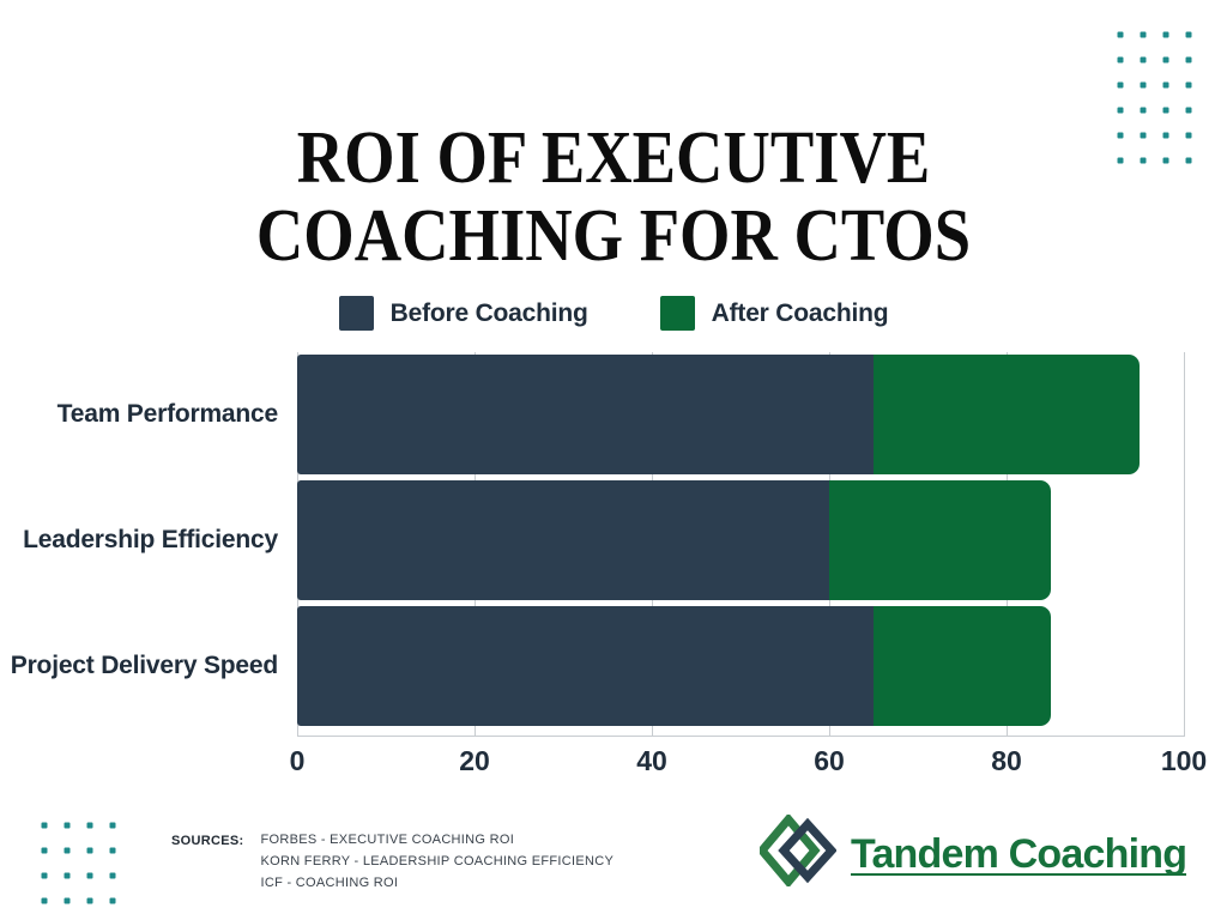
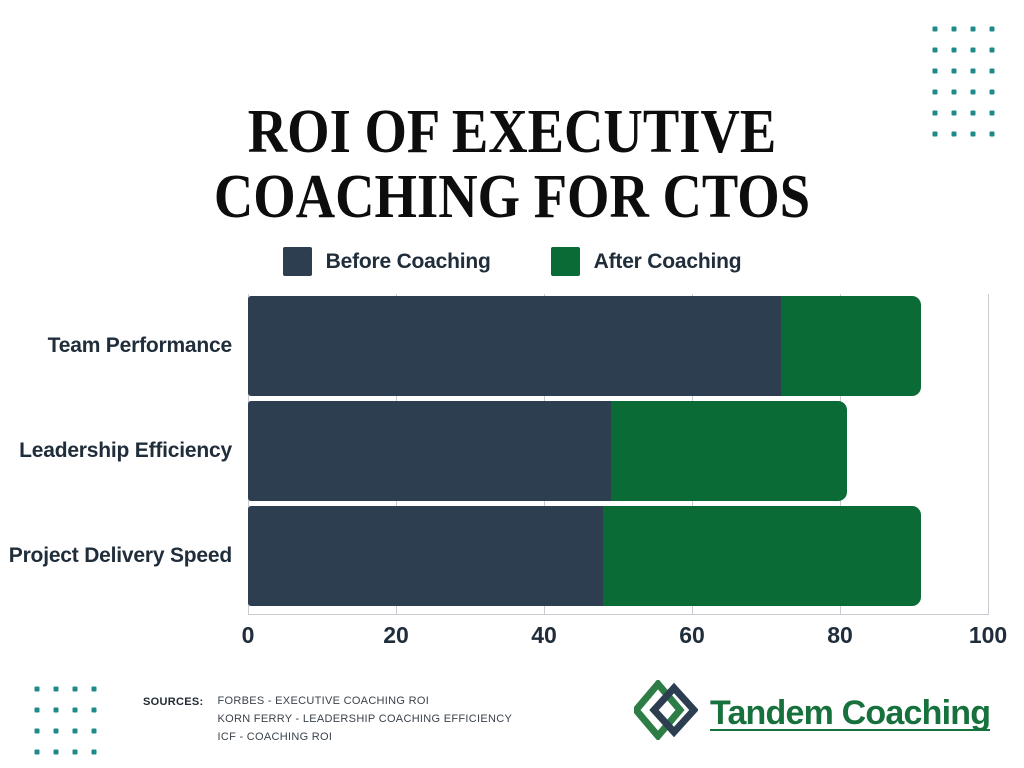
Before Coaching/Team Performance: 65 -> 72
After Coaching/Team Performance: 95 -> 91
Before Coaching/Leadership Efficiency: 60 -> 49
After Coaching/Leadership Efficiency: 85 -> 81
Before Coaching/Project Delivery Speed: 65 -> 48
After Coaching/Project Delivery Speed: 85 -> 91
